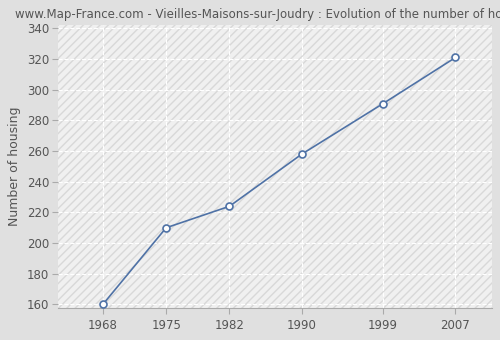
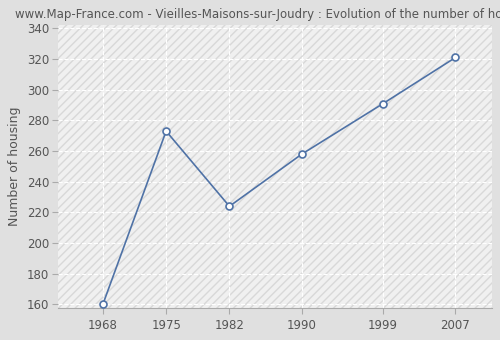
1975: 210 -> 273
